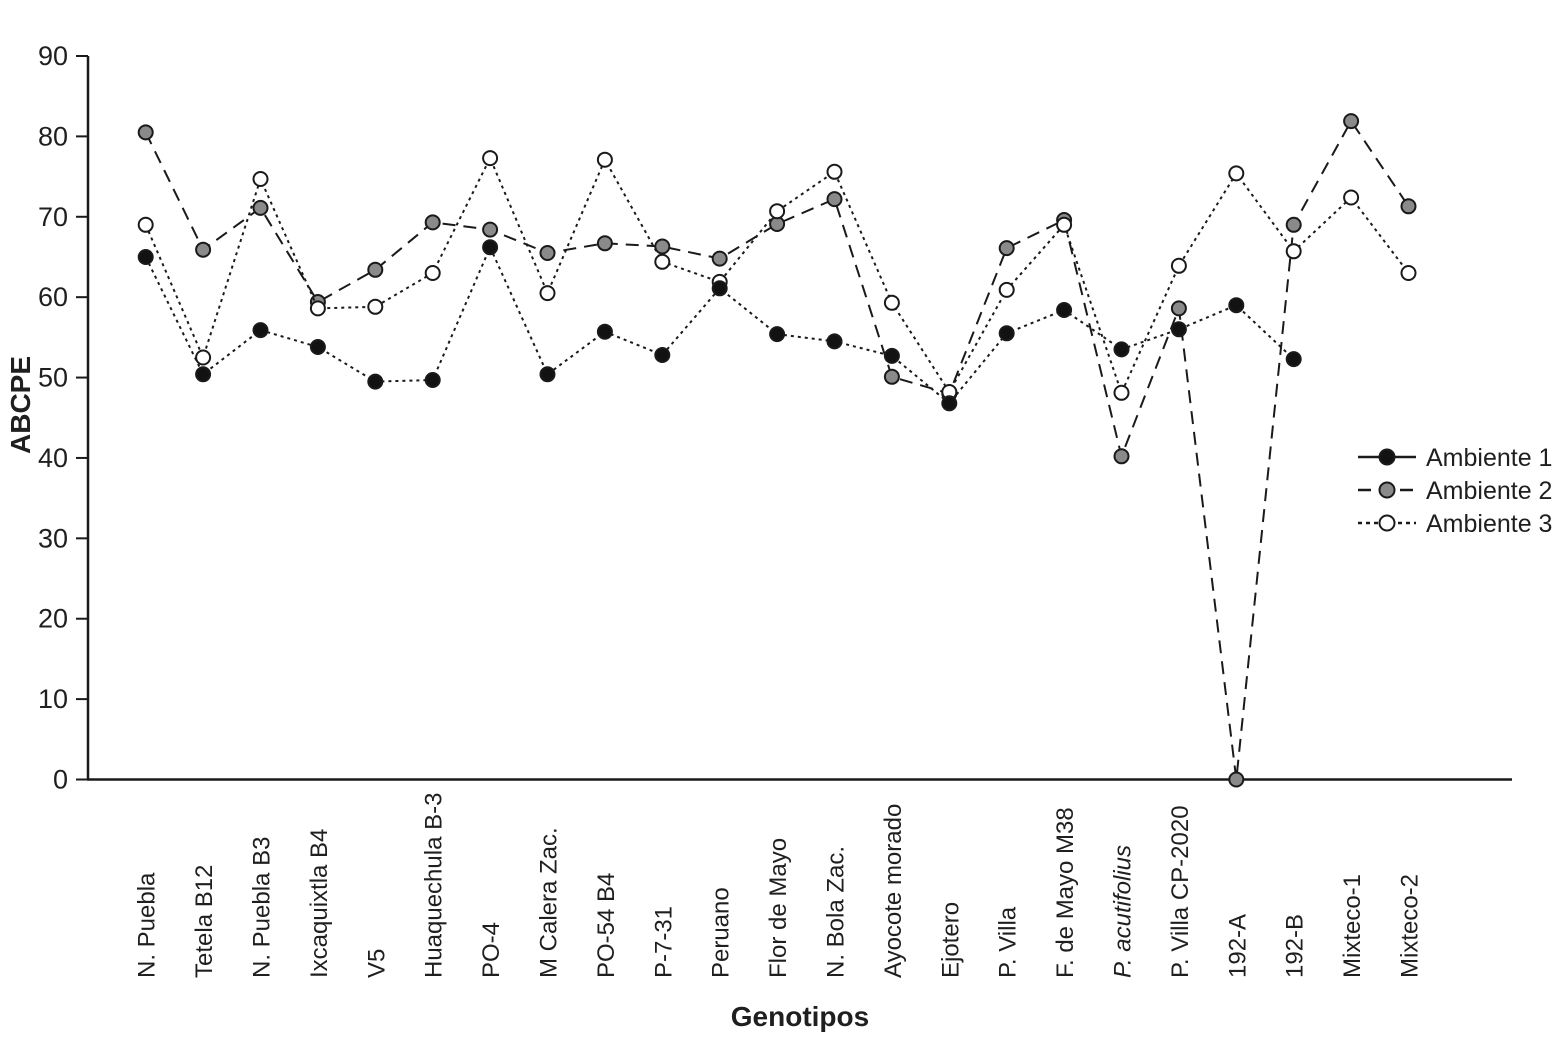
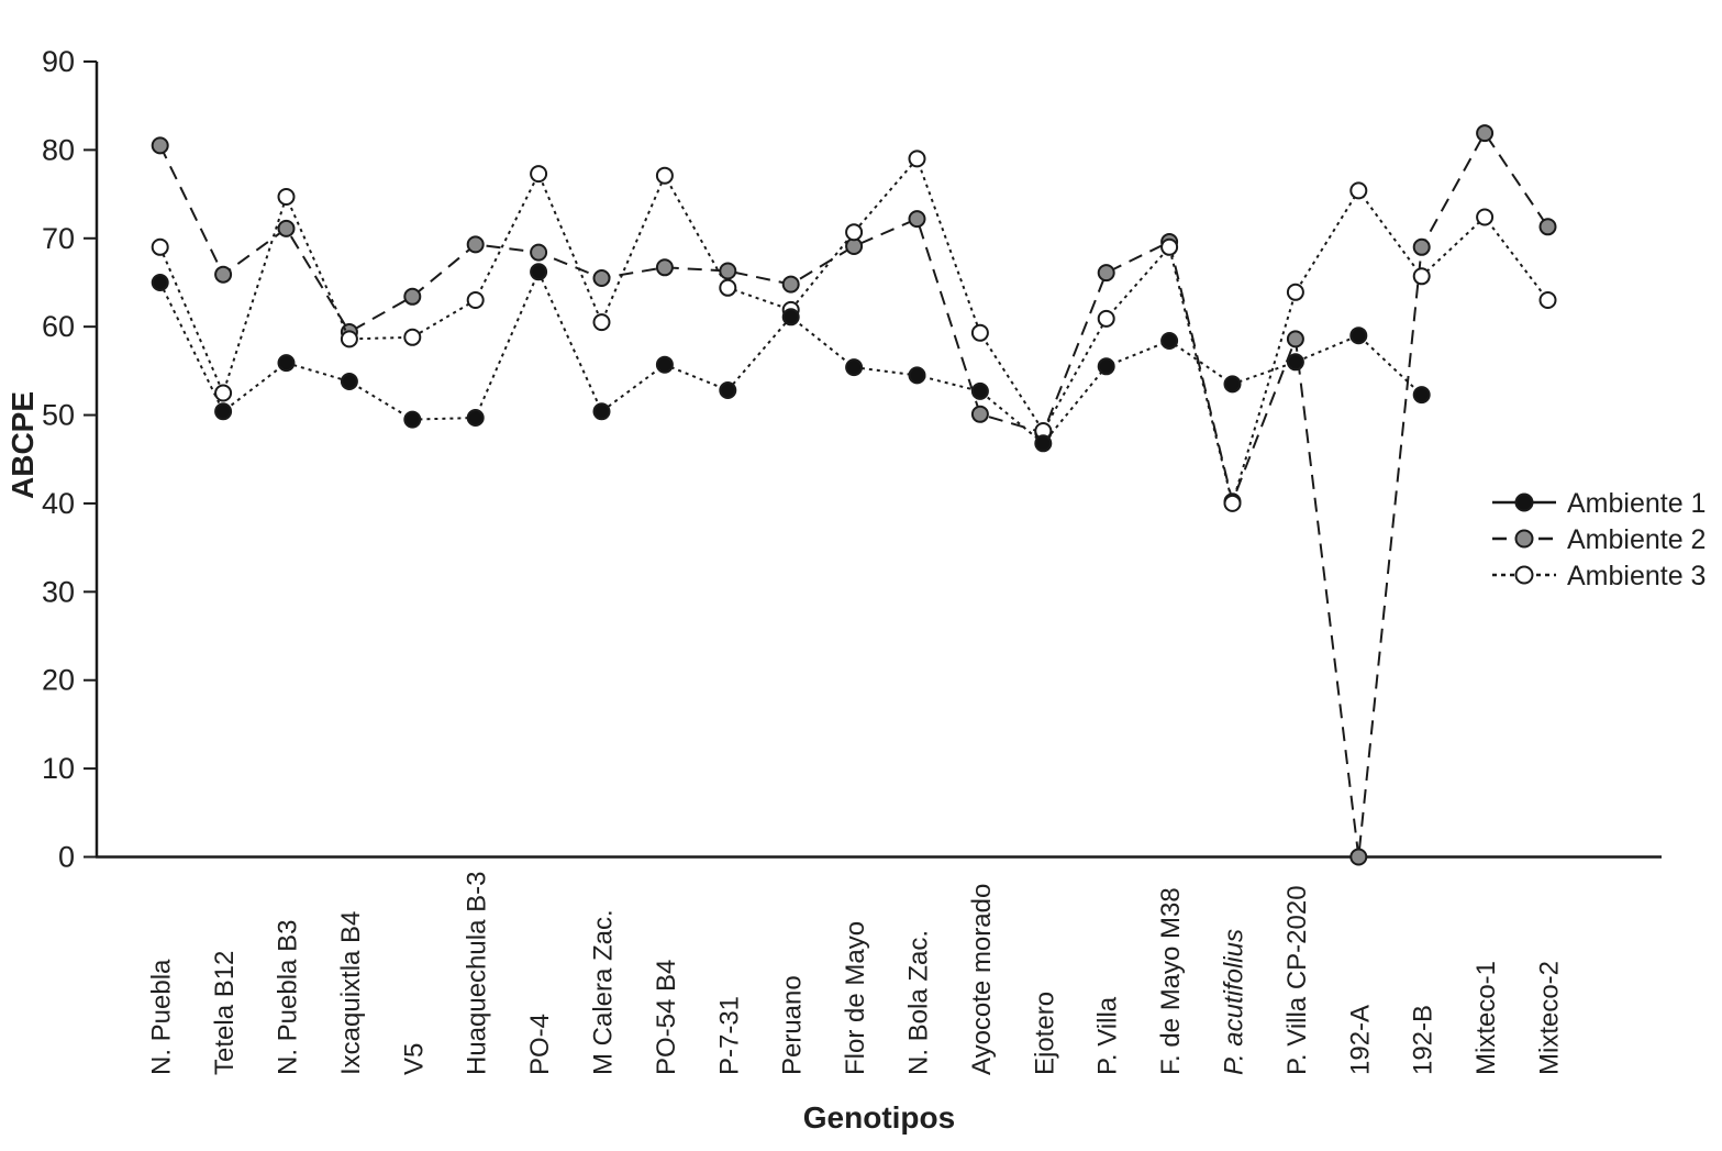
Ambiente 3/N. Bola Zac.: 76 -> 79
Ambiente 3/P. acutifolius: 48 -> 40
